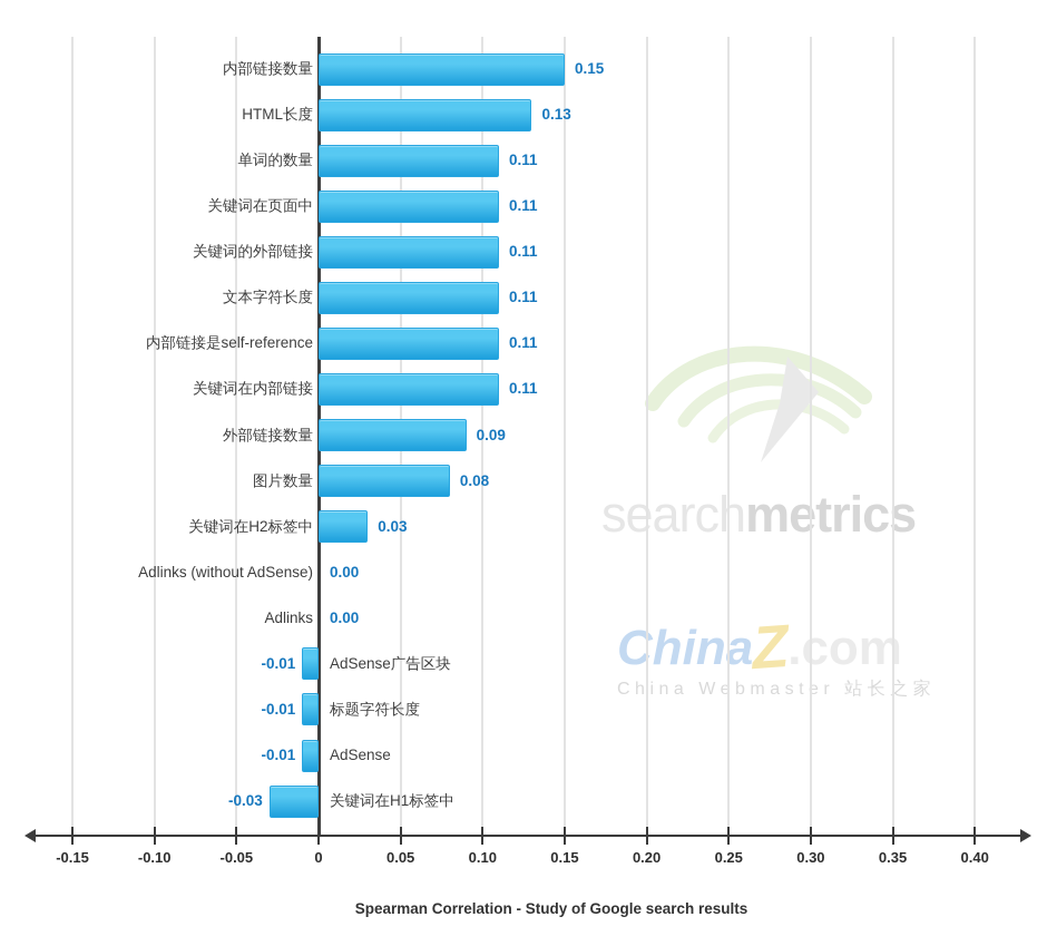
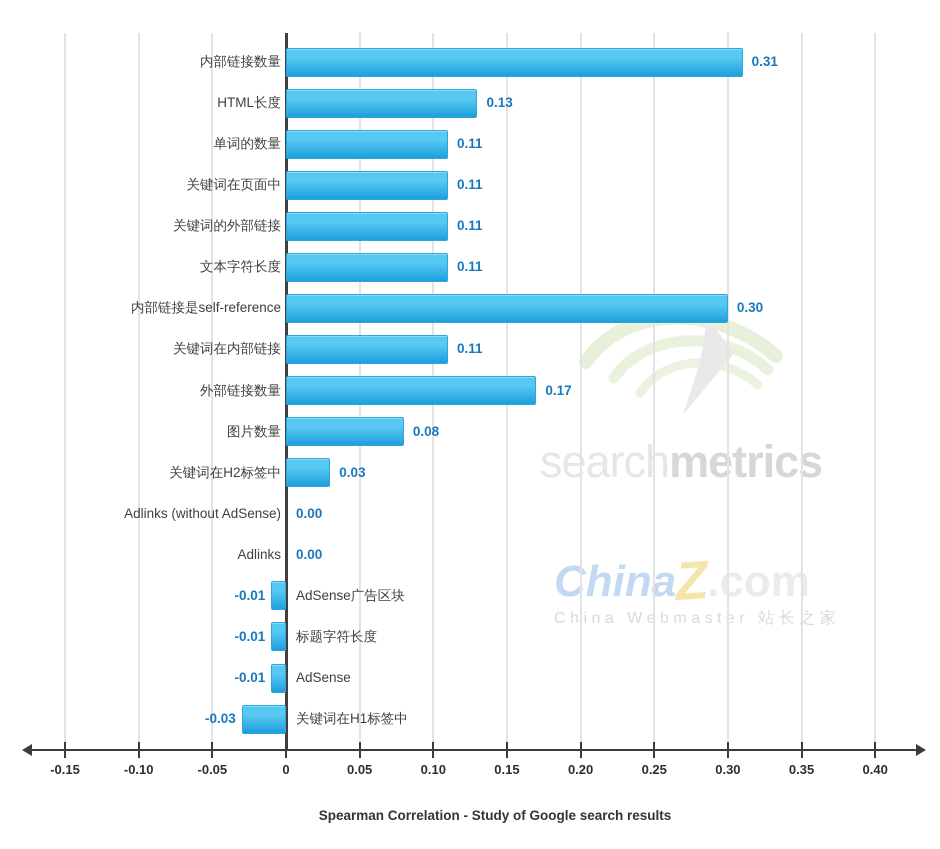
内部链接数量: 0.15 -> 0.31
内部链接是self-reference: 0.11 -> 0.30
外部链接数量: 0.09 -> 0.17
